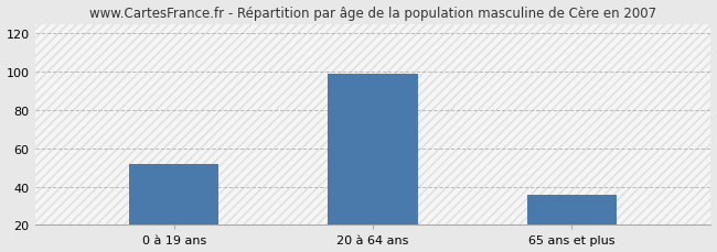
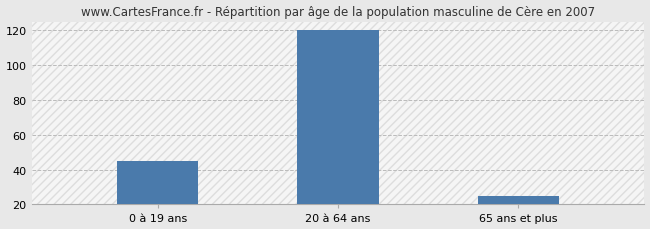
0 à 19 ans: 52 -> 45
20 à 64 ans: 99 -> 120
65 ans et plus: 36 -> 25
